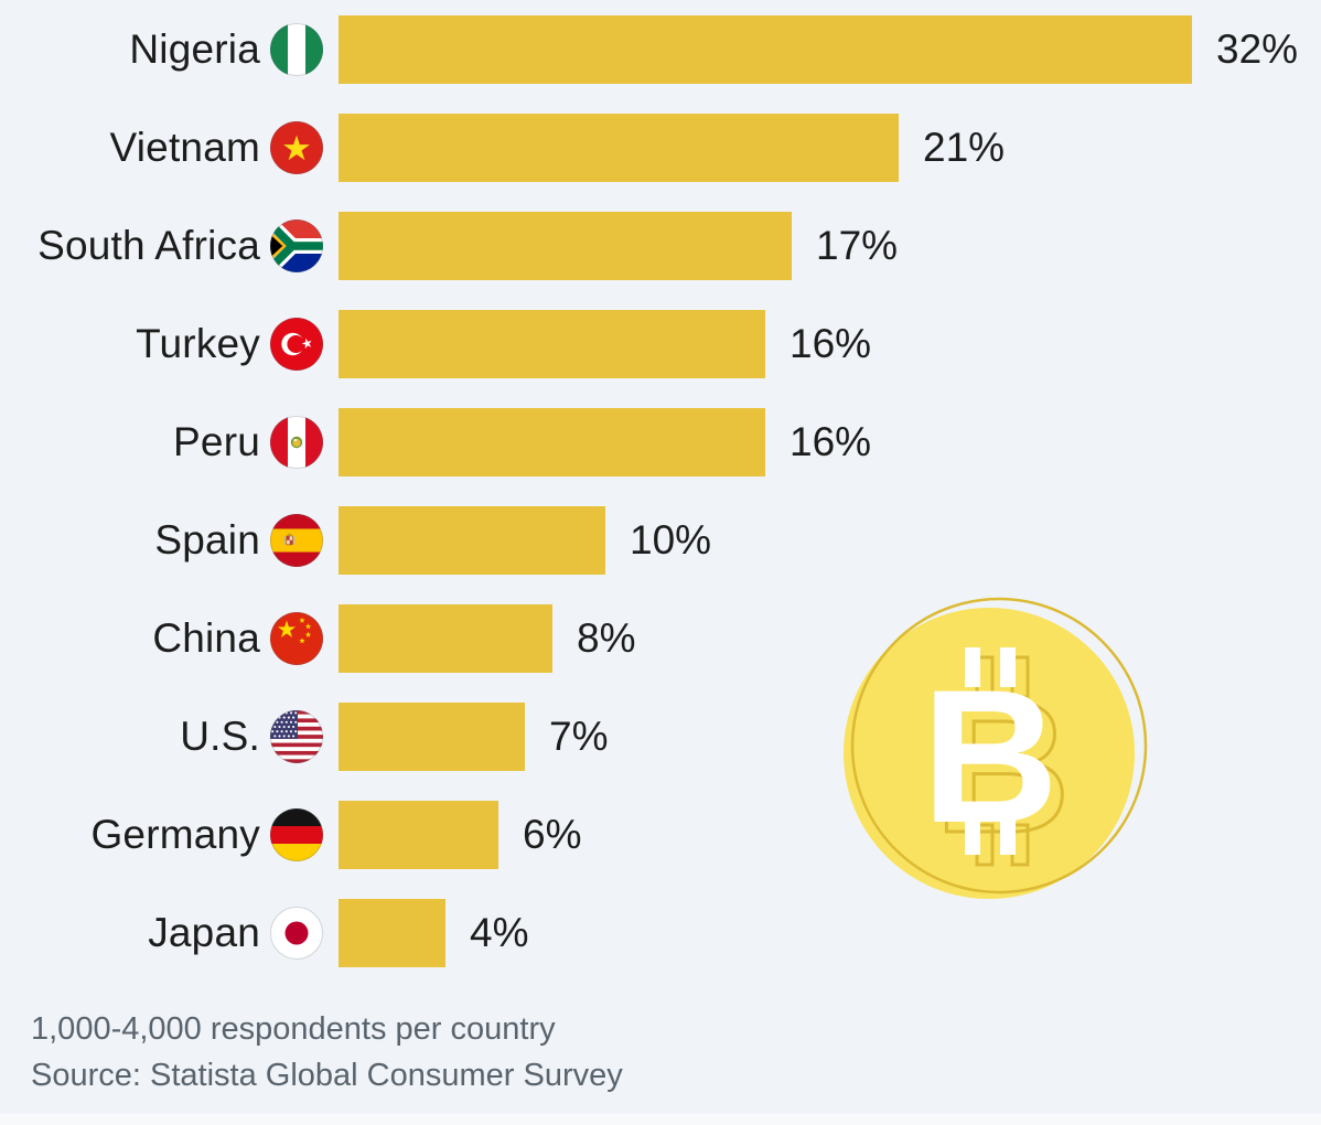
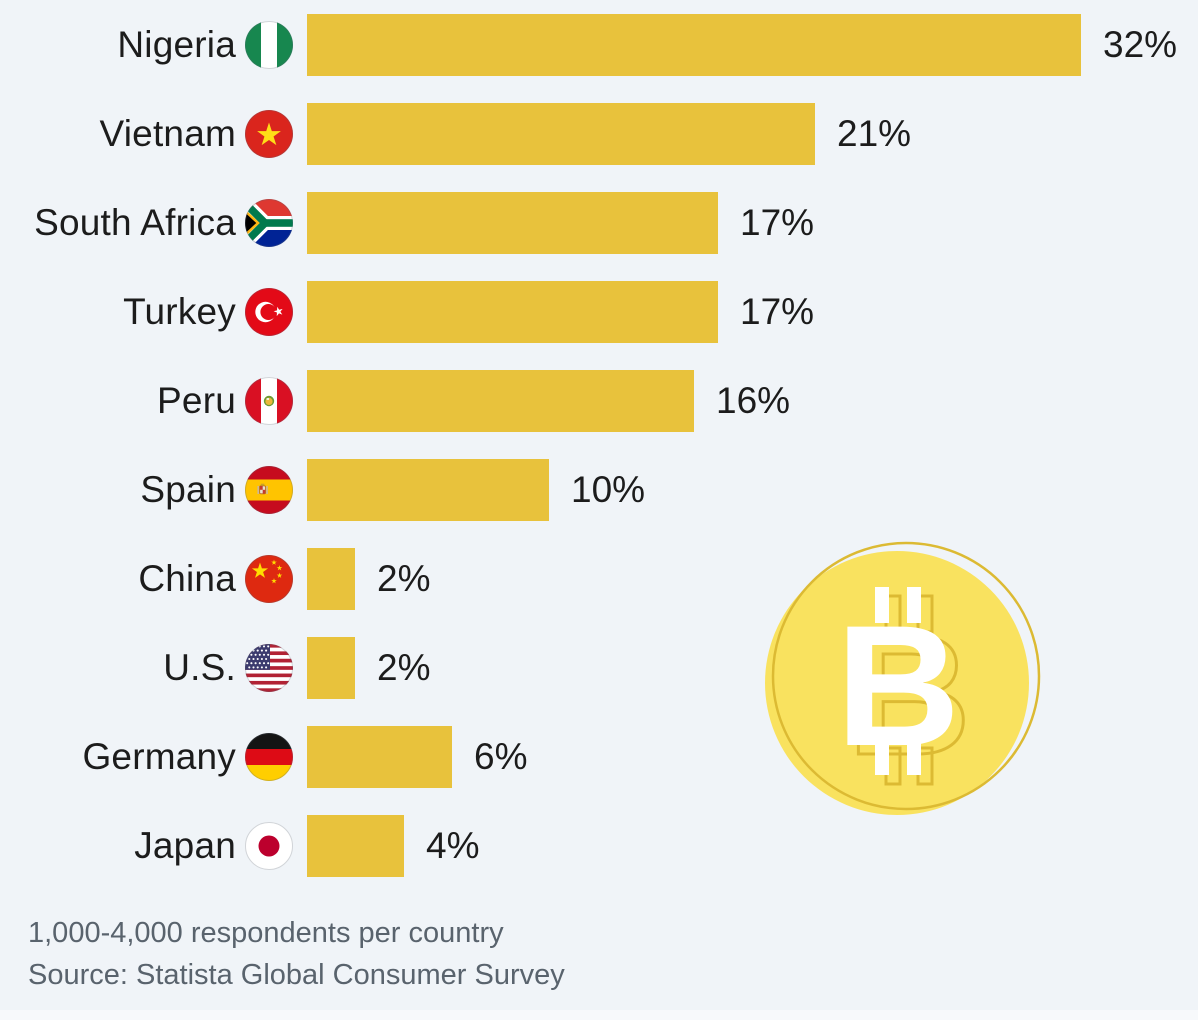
Turkey: 16% -> 17%
China: 8% -> 2%
U.S.: 7% -> 2%
